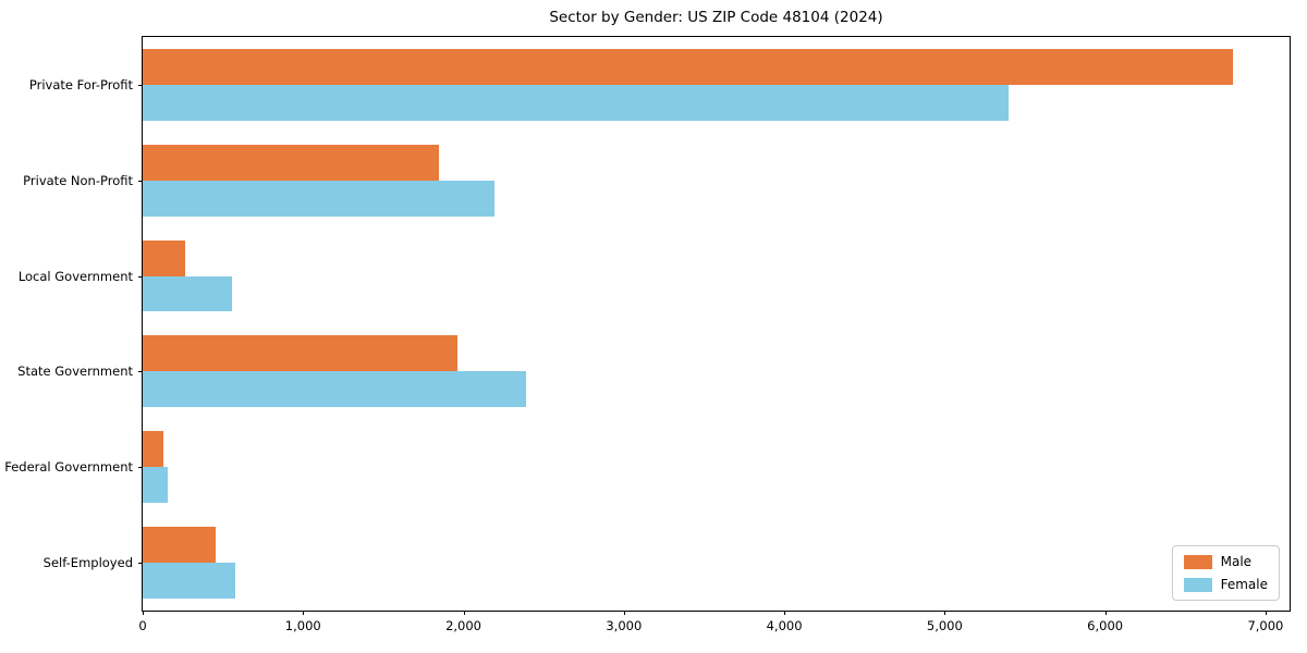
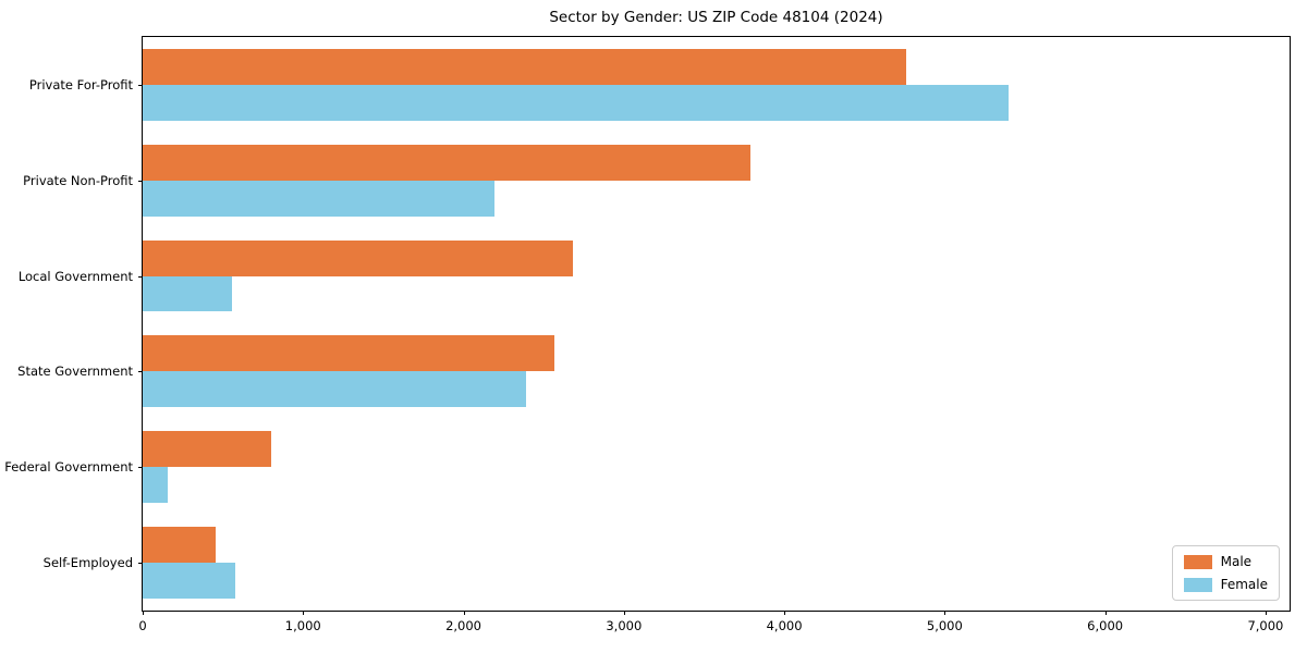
Male/Private For-Profit: 6800 -> 4760
Male/Private Non-Profit: 1850 -> 3790
Male/Local Government: 260 -> 2680
Male/State Government: 1960 -> 2570
Male/Federal Government: 130 -> 800
